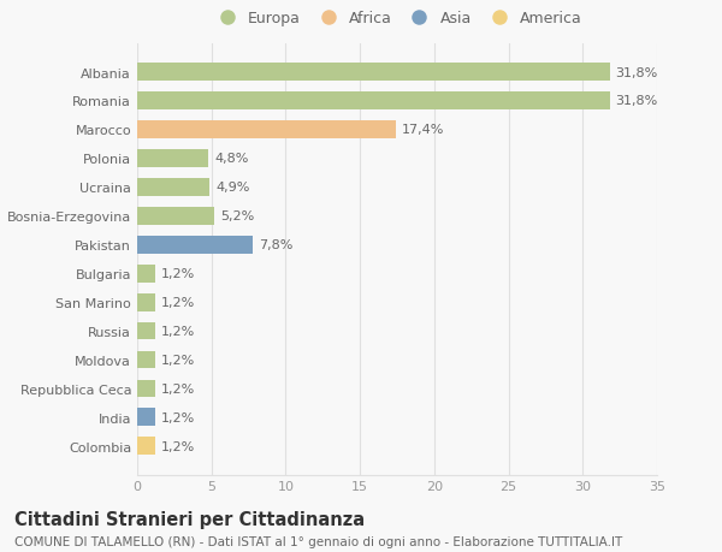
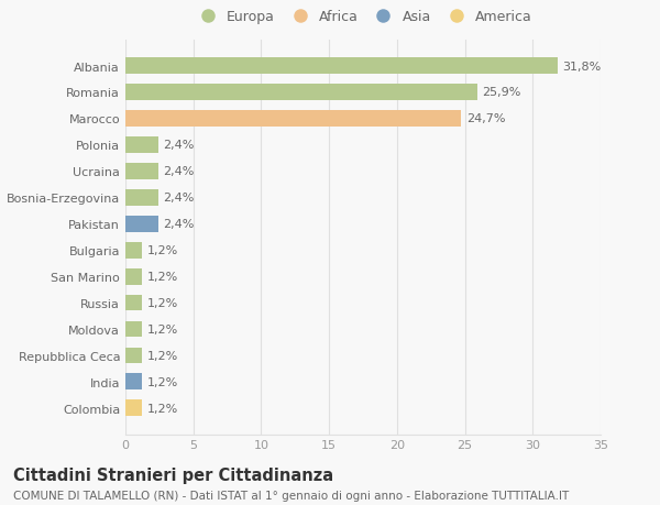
Romania: 31,8% -> 25,9%
Marocco: 17,4% -> 24,7%
Polonia: 4,8% -> 2,4%
Ucraina: 4,9% -> 2,4%
Bosnia-Erzegovina: 5,2% -> 2,4%
Pakistan: 7,8% -> 2,4%
